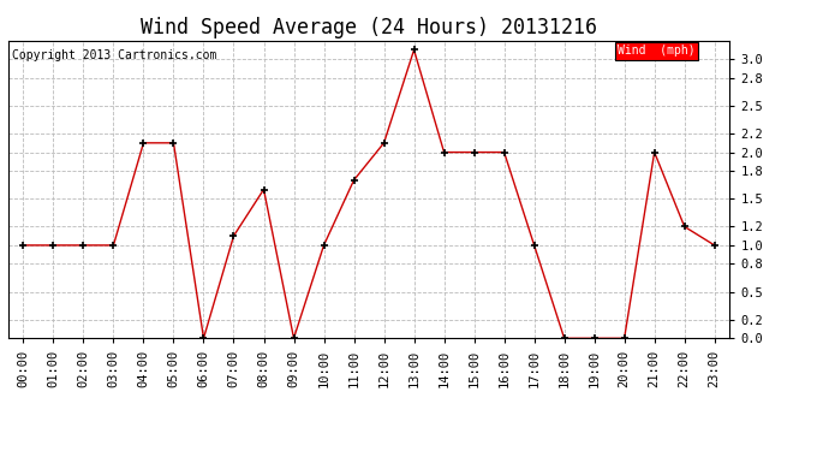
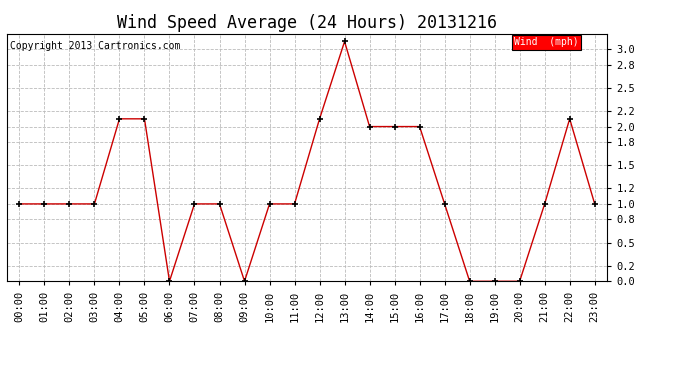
07:00: 1.1 -> 1.0
08:00: 1.6 -> 1.0
11:00: 1.7 -> 1.0
21:00: 2.0 -> 1.0
22:00: 1.2 -> 2.1
